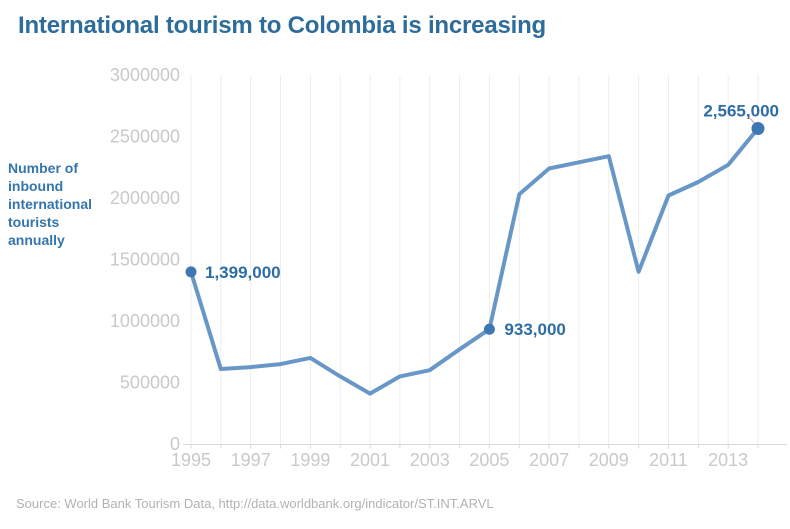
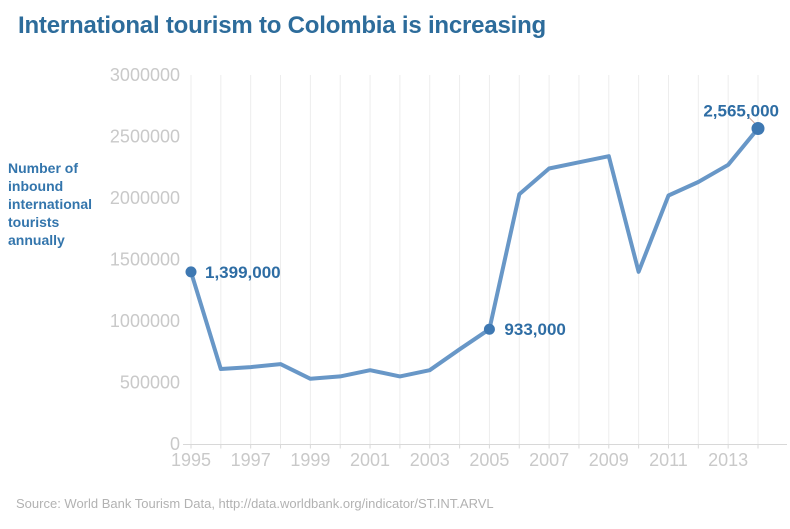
1999: 700000 -> 530000
2001: 410000 -> 600000
